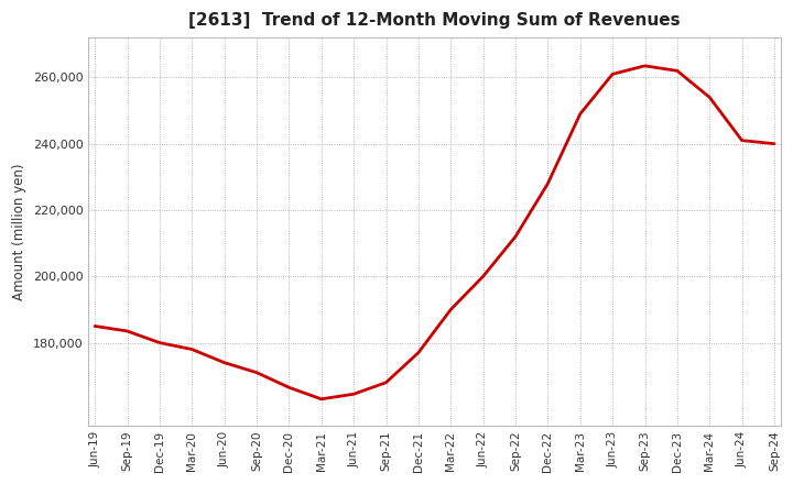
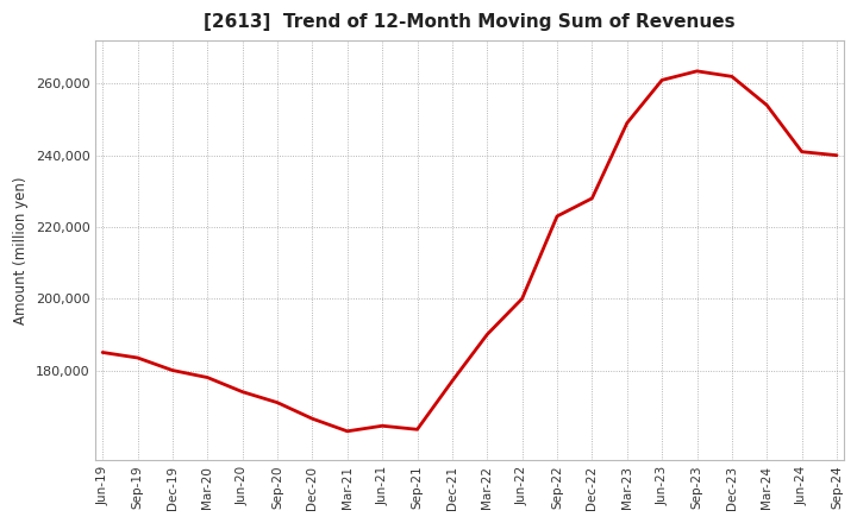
Sep-21: 168,000 -> 163,500
Sep-22: 212,000 -> 223,000
